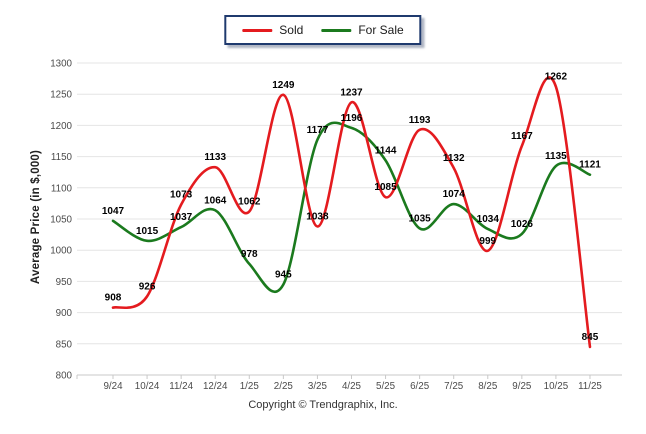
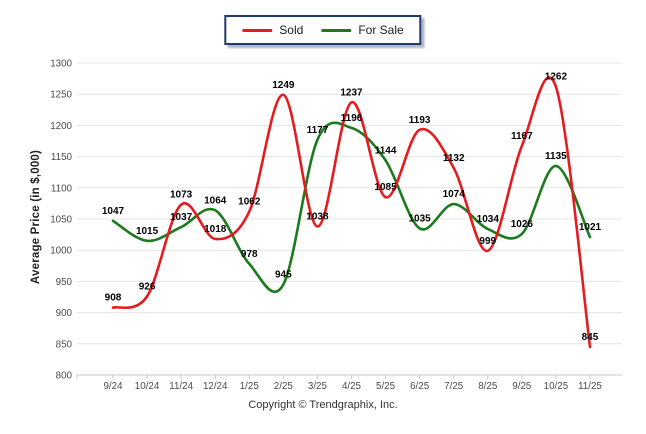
Sold/12/24: 1133 -> 1018
For Sale/11/25: 1121 -> 1021
